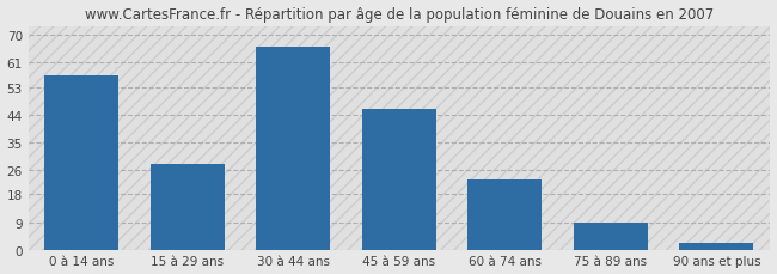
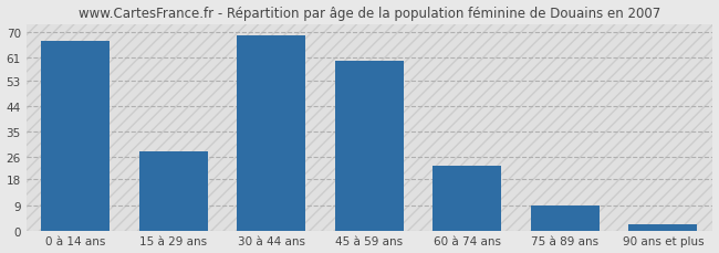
0 à 14 ans: 57 -> 67
30 à 44 ans: 66 -> 69
45 à 59 ans: 46 -> 60
